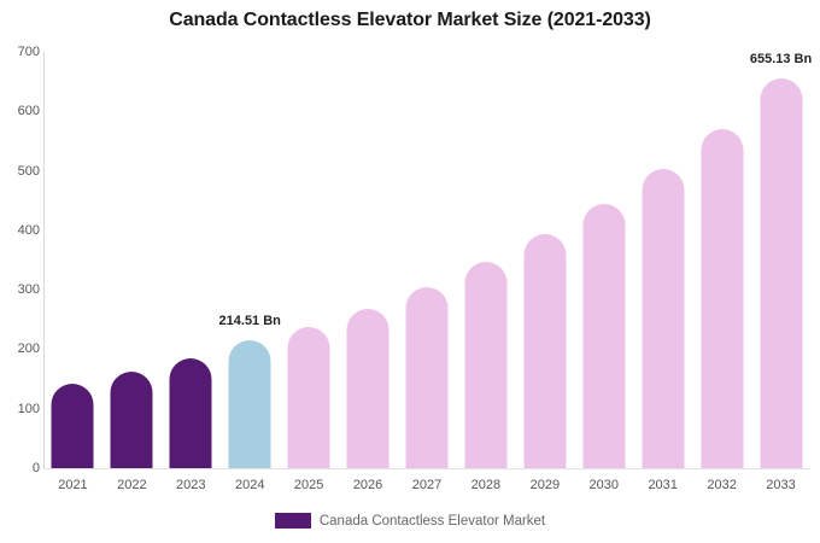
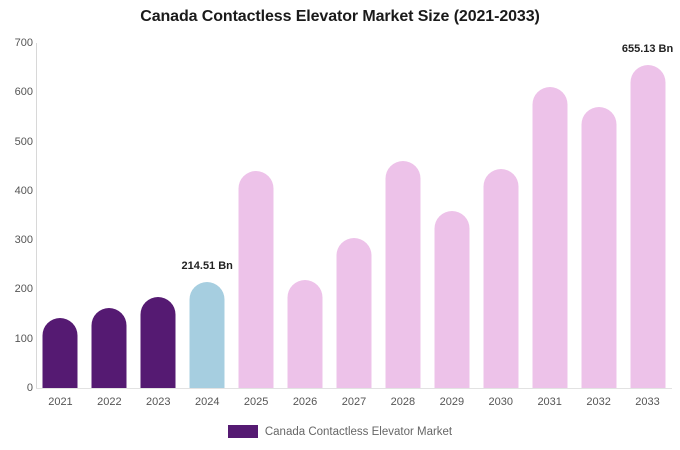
2025: 240 -> 440
2026: 270 -> 220
2028: 350 -> 460
2029: 390 -> 360
2031: 500 -> 610
